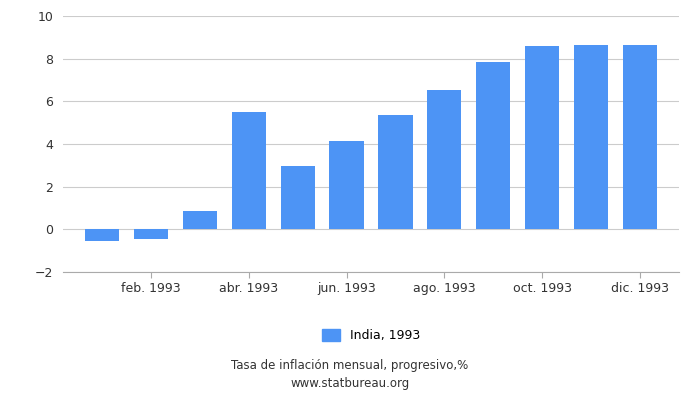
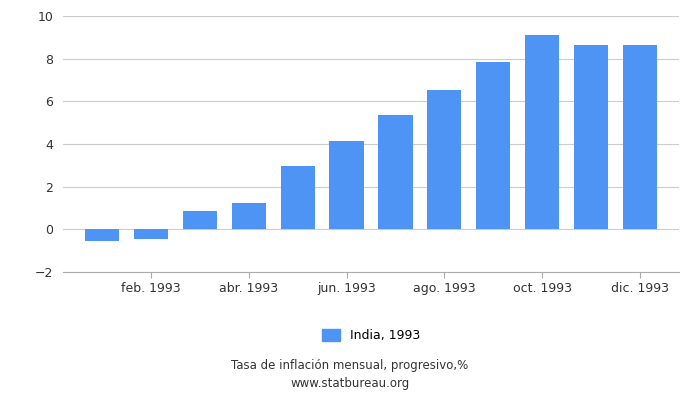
abr. 1993: 5.50 -> 1.25
oct. 1993: 8.60 -> 9.10
